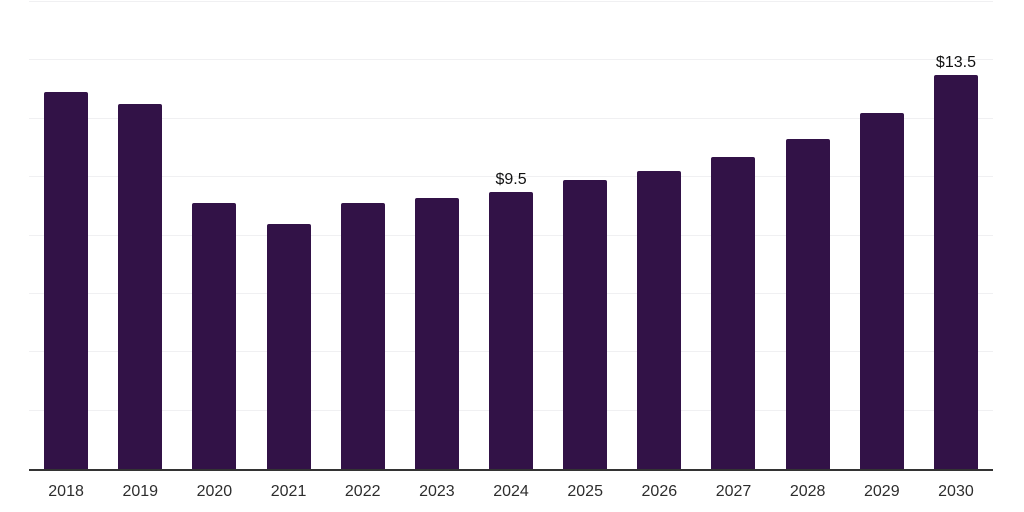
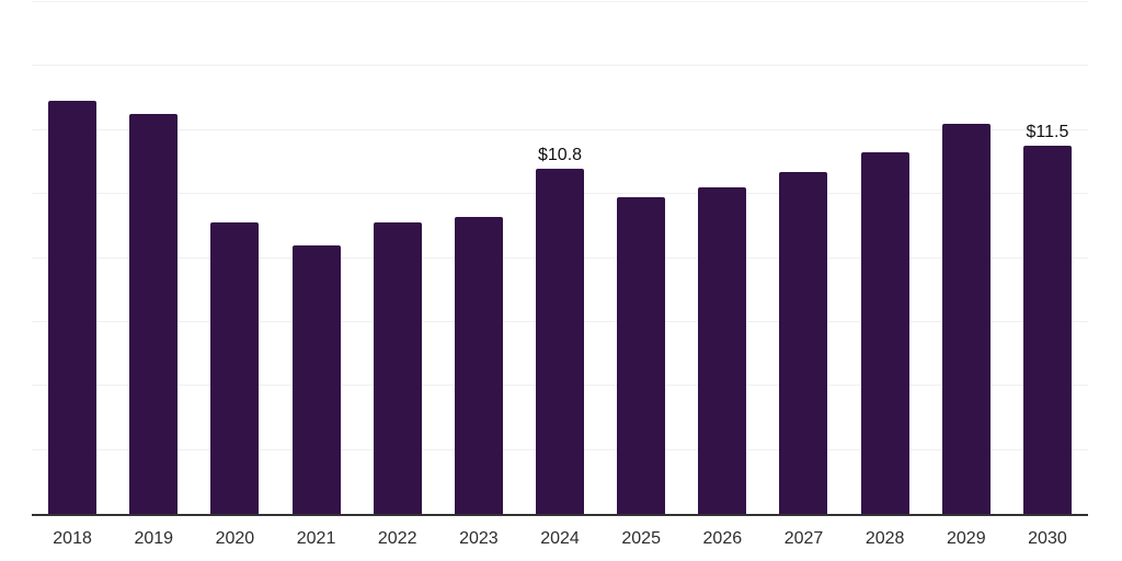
2024: $9.5 -> $10.8
2030: $13.5 -> $11.5
